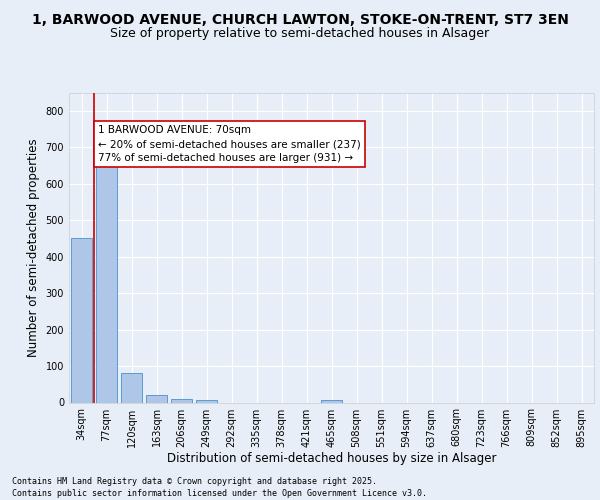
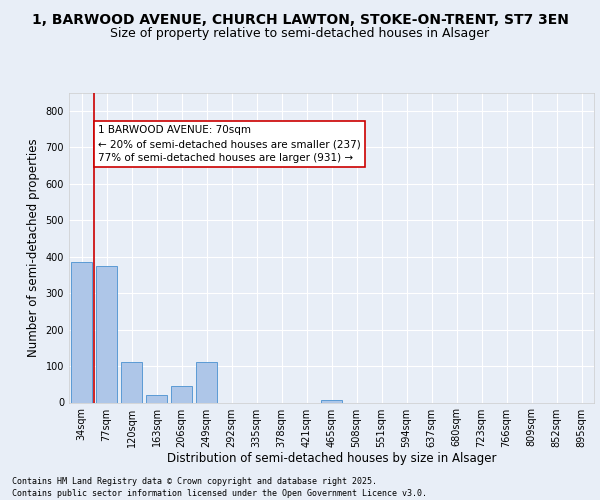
34sqm: 450 -> 385
77sqm: 650 -> 375
120sqm: 80 -> 110
206sqm: 10 -> 45
249sqm: 8 -> 110
